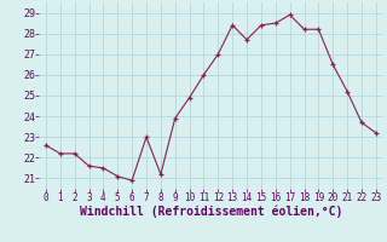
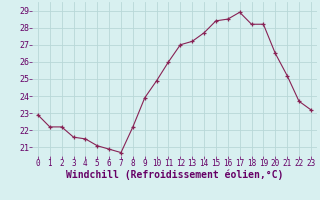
0: 22.6 -> 22.9
7: 23.0 -> 20.7
8: 21.2 -> 22.2
13: 28.4 -> 27.2
